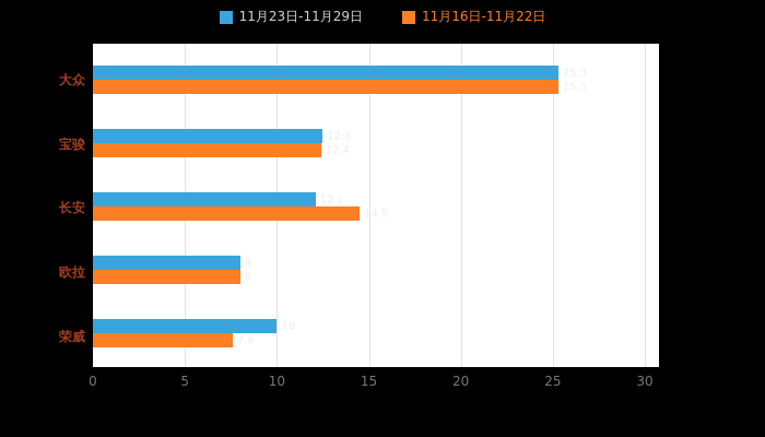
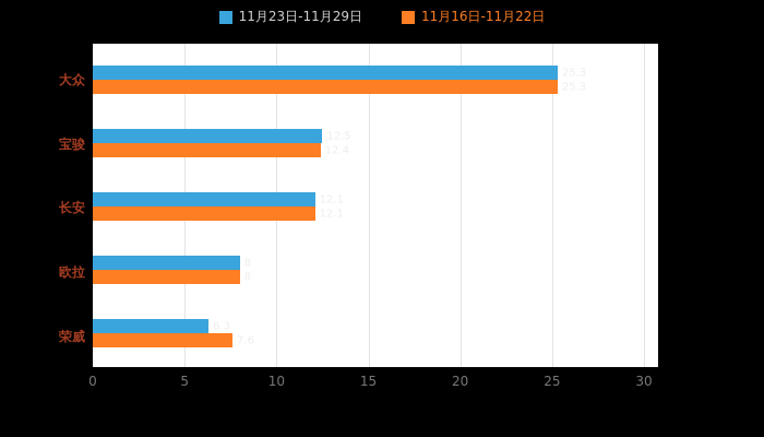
11月16日-11月22日/长安: 14.5 -> 12.1
11月23日-11月29日/荣威: 10 -> 6.3
